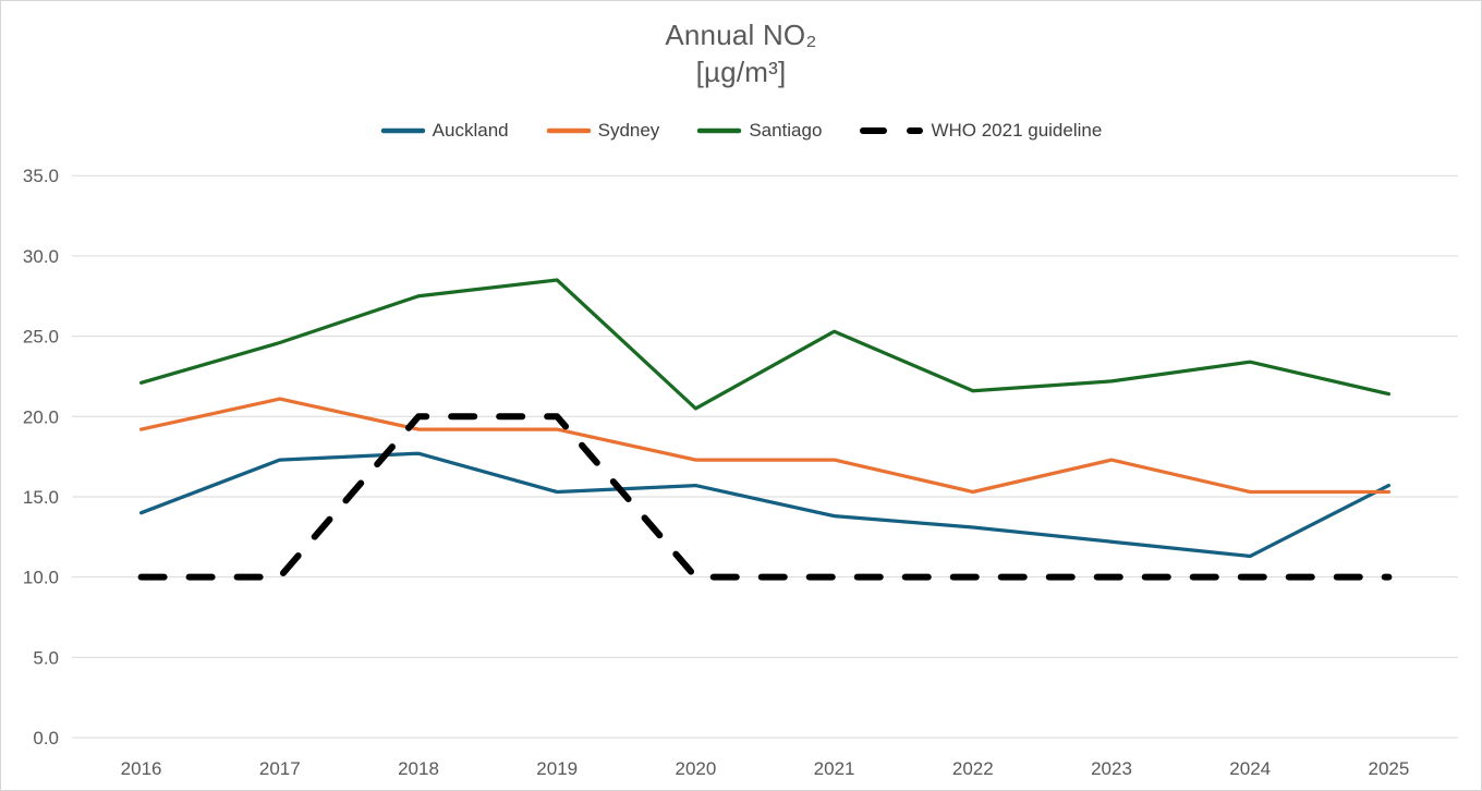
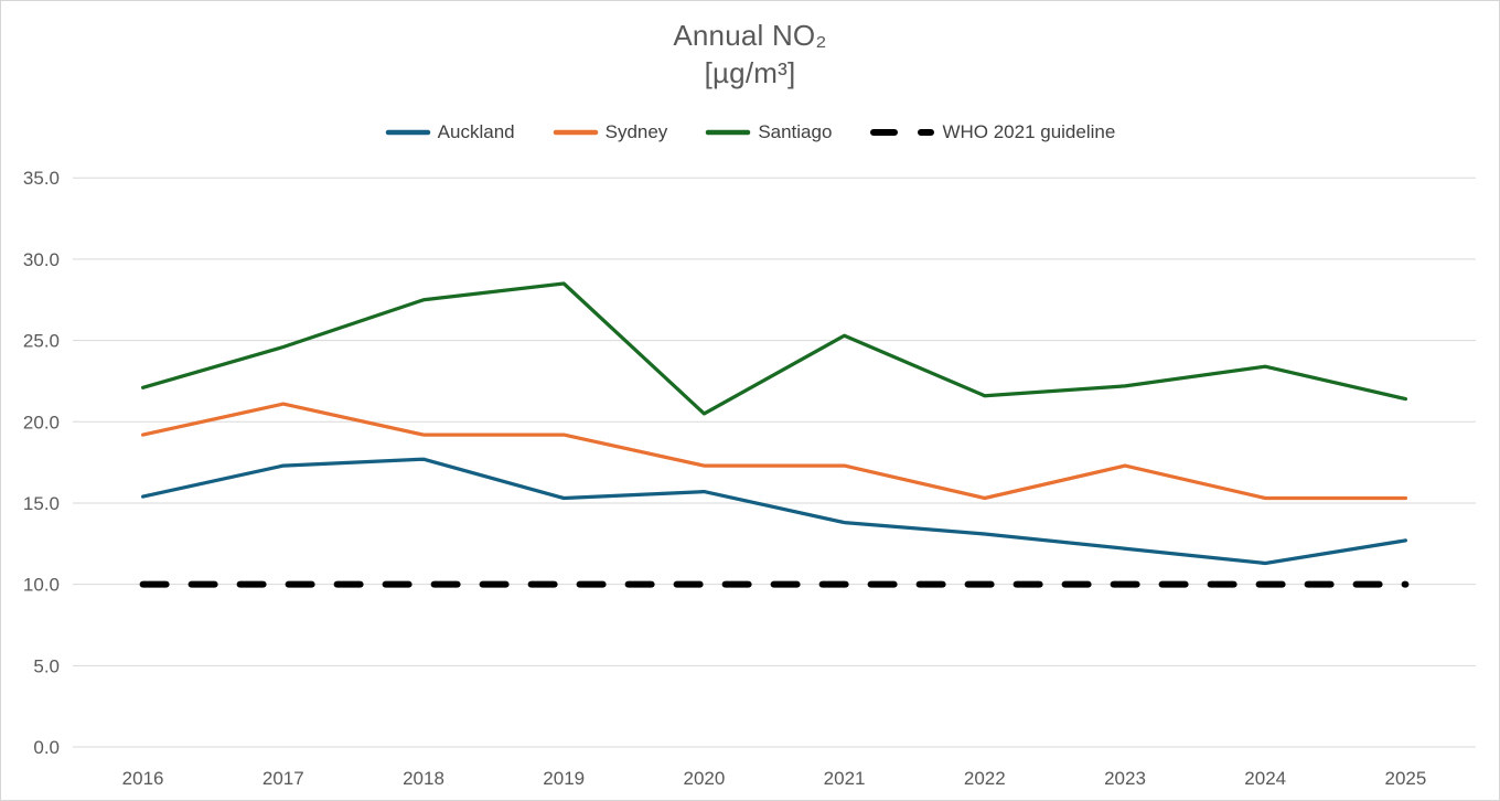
Auckland/2016: 14.0 -> 15.4
WHO 2021 guideline/2018: 20 -> 10
WHO 2021 guideline/2019: 20 -> 10
Auckland/2025: 15.7 -> 12.7
